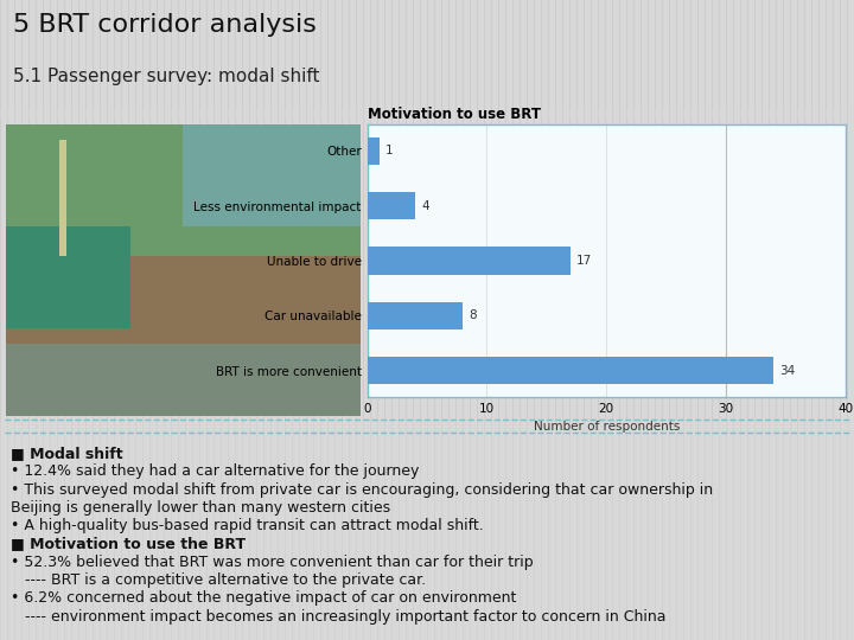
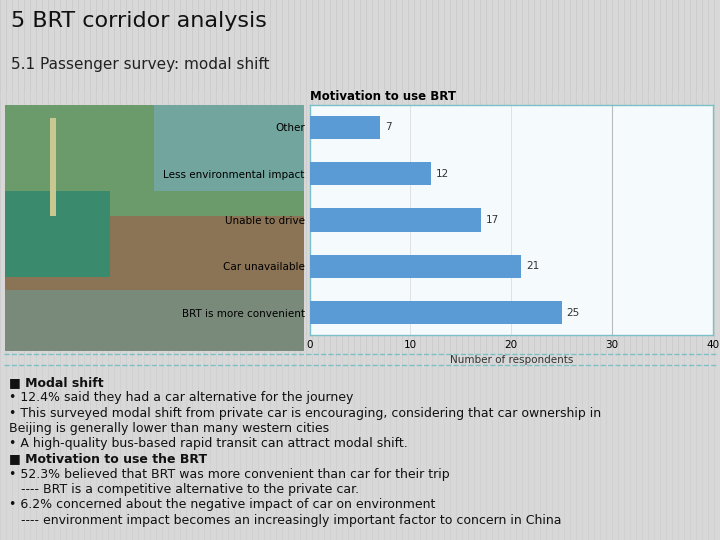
Other: 1 -> 7
Less environmental impact: 4 -> 12
Car unavailable: 8 -> 21
BRT is more convenient: 34 -> 25
